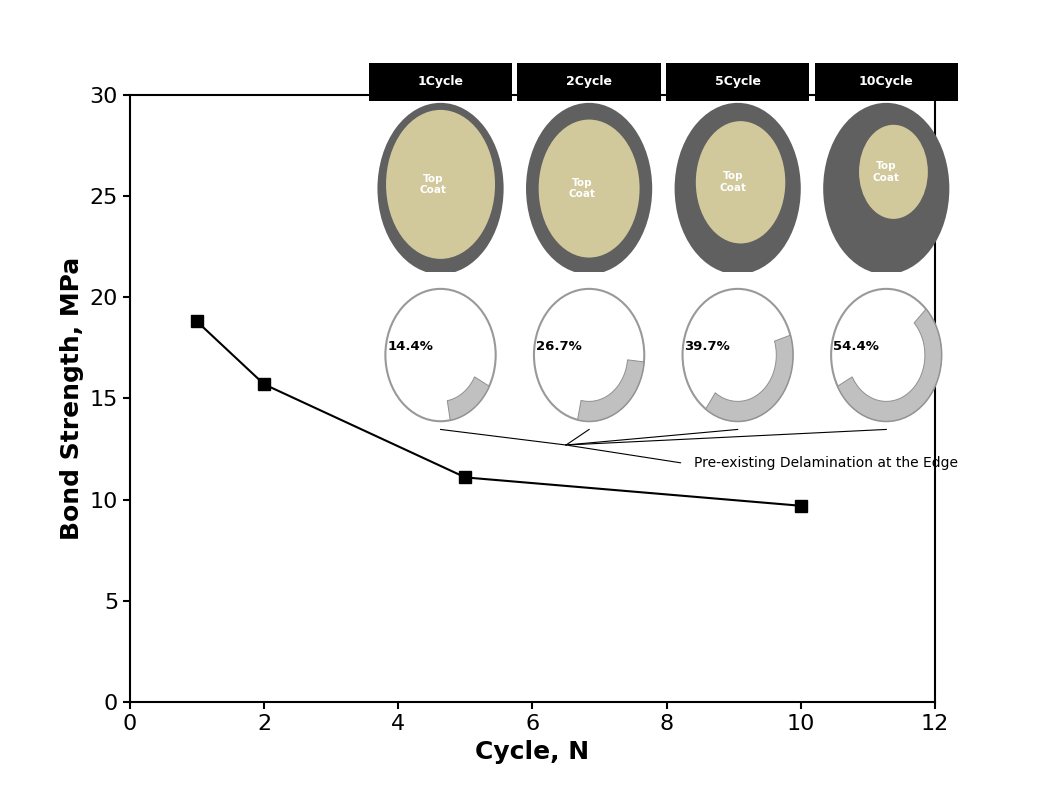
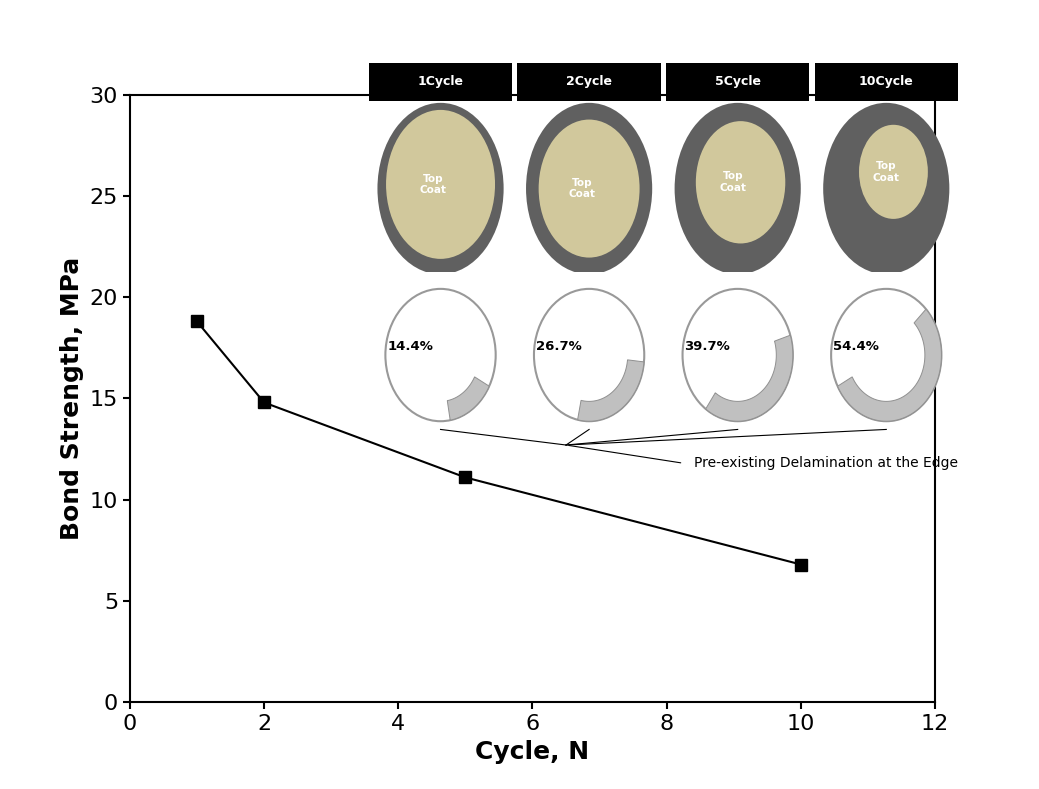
2: 15.7 -> 14.8
10: 9.7 -> 6.8
